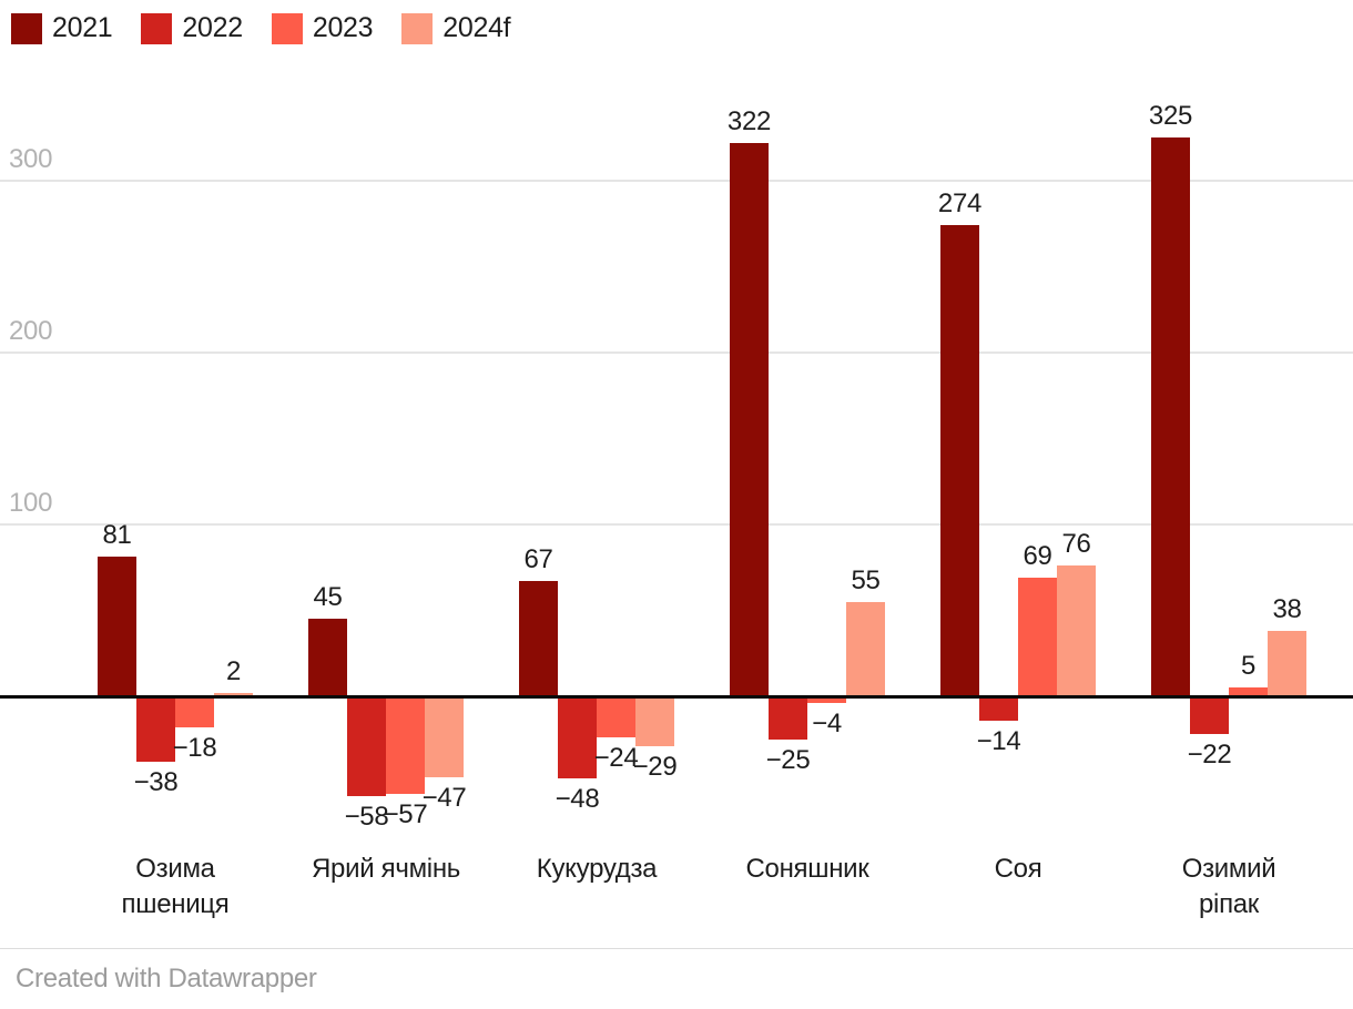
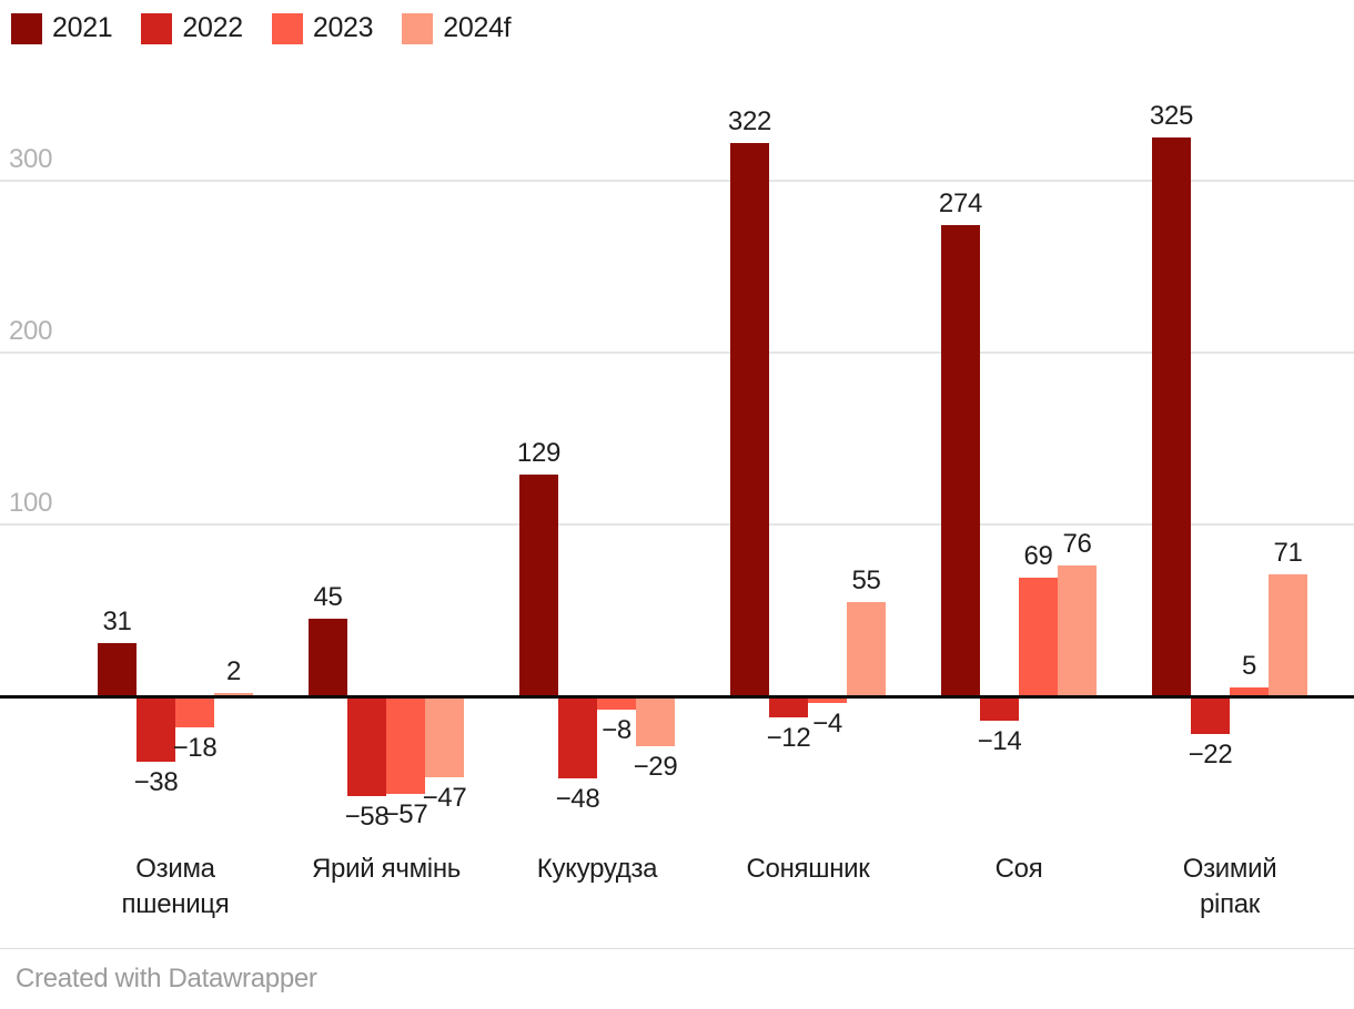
2021/Озима пшениця: 81 -> 31
2021/Кукурудза: 67 -> 129
2023/Кукурудза: −24 -> −8
2022/Соняшник: −25 -> −12
2024f/Озимий ріпак: 38 -> 71
